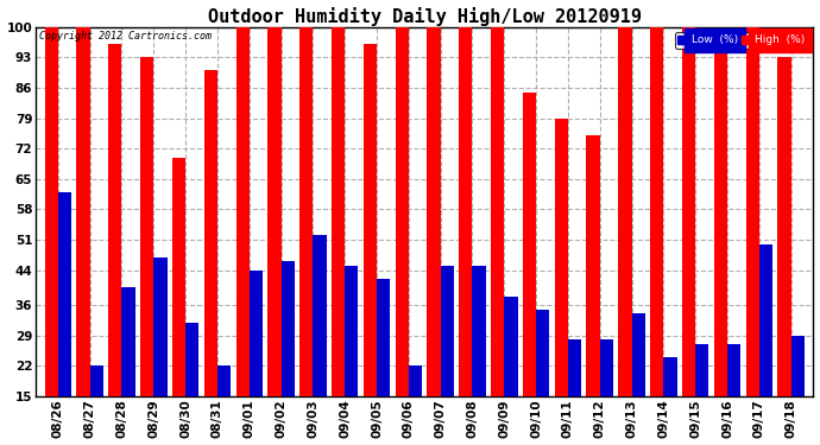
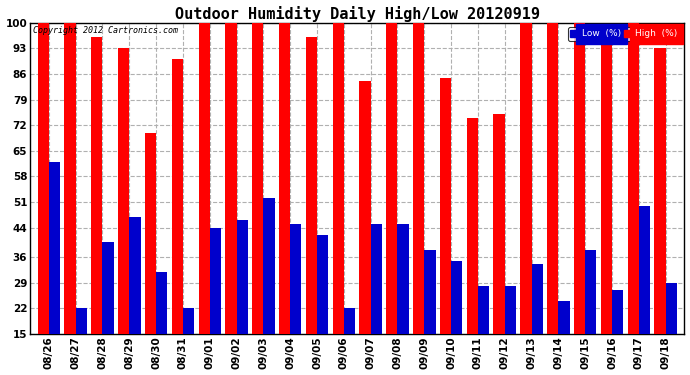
High (%)/09/07: 100 -> 84
High (%)/09/11: 79 -> 74
Low (%)/09/15: 27 -> 38
